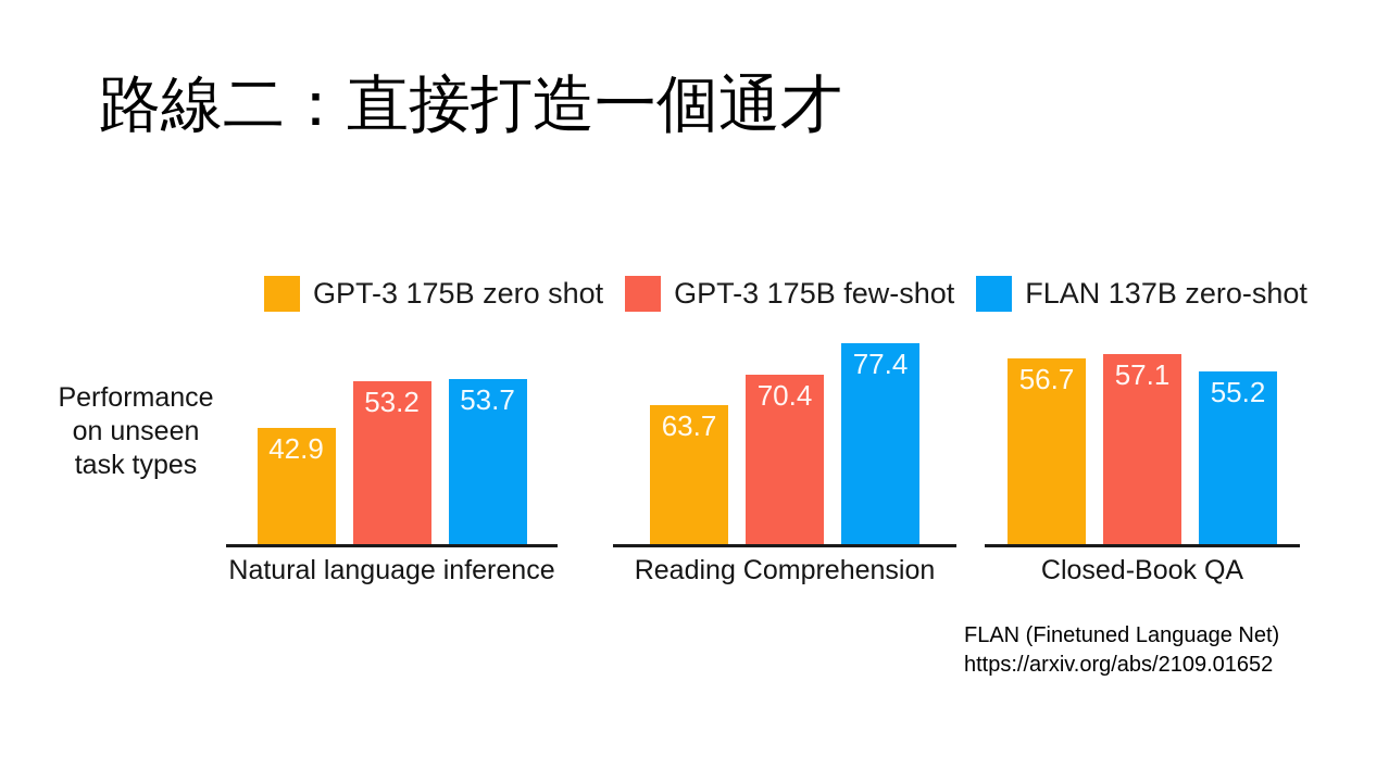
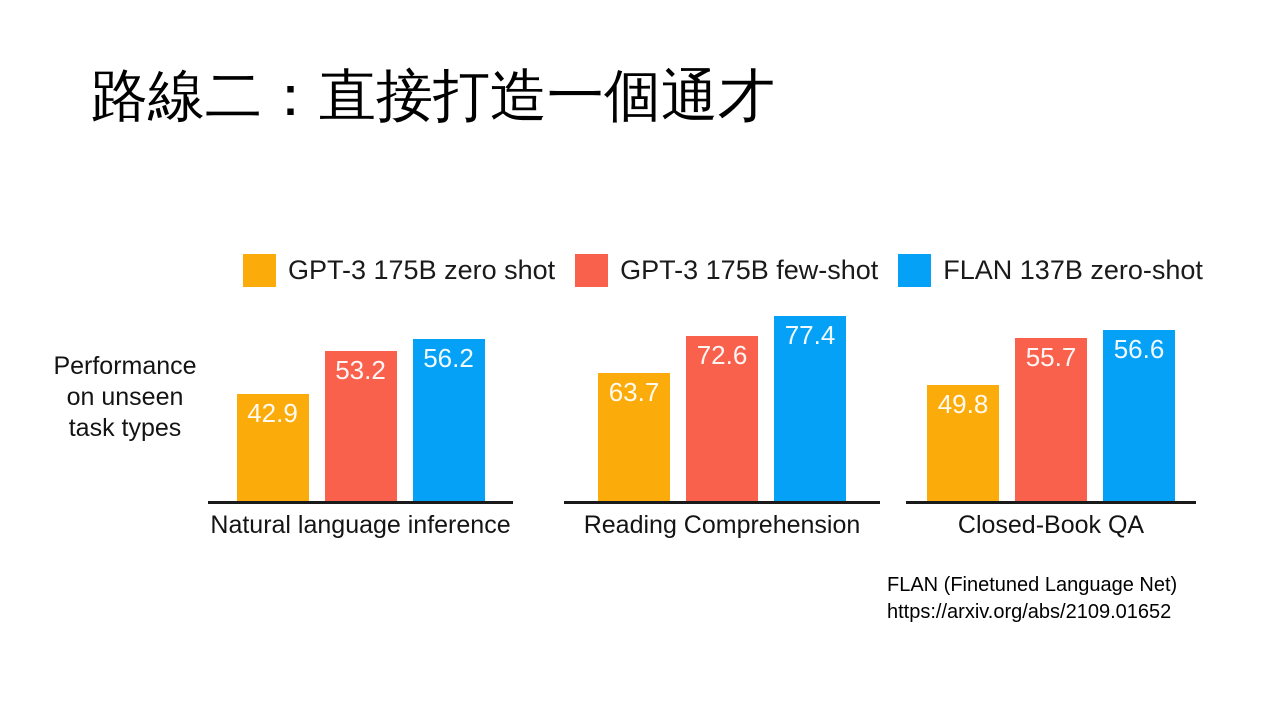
FLAN 137B zero-shot/Natural language inference: 53.7 -> 56.2
GPT-3 175B few-shot/Reading Comprehension: 70.4 -> 72.6
GPT-3 175B zero shot/Closed-Book QA: 56.7 -> 49.8
GPT-3 175B few-shot/Closed-Book QA: 57.1 -> 55.7
FLAN 137B zero-shot/Closed-Book QA: 55.2 -> 56.6
